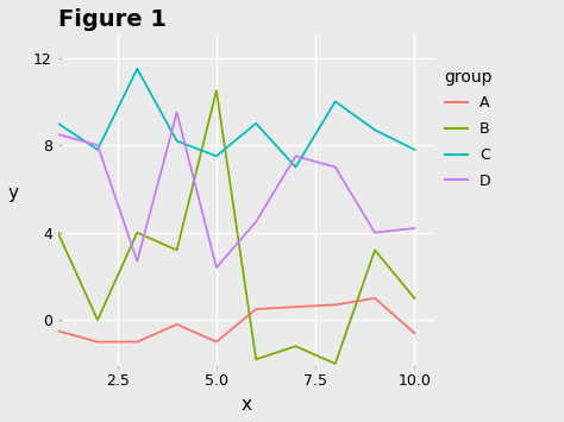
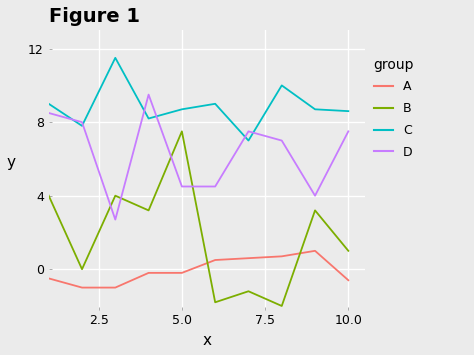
A/5.0: -1.0 -> -0.2
B/5.0: 10.5 -> 7.5
C/5.0: 7.5 -> 8.7
D/5.0: 2.4 -> 4.5
C/10.0: 7.8 -> 8.6
D/10.0: 4.2 -> 7.5
